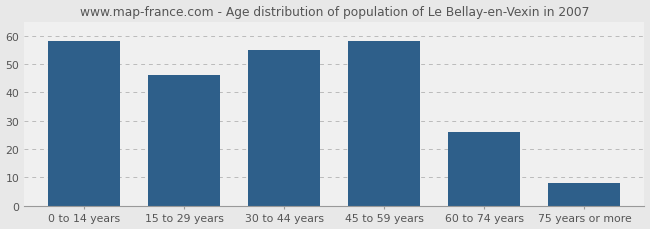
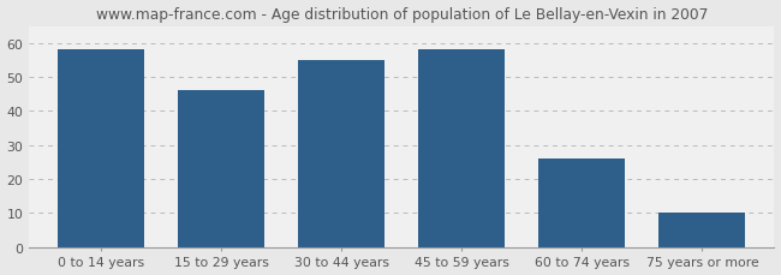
75 years or more: 8 -> 10
